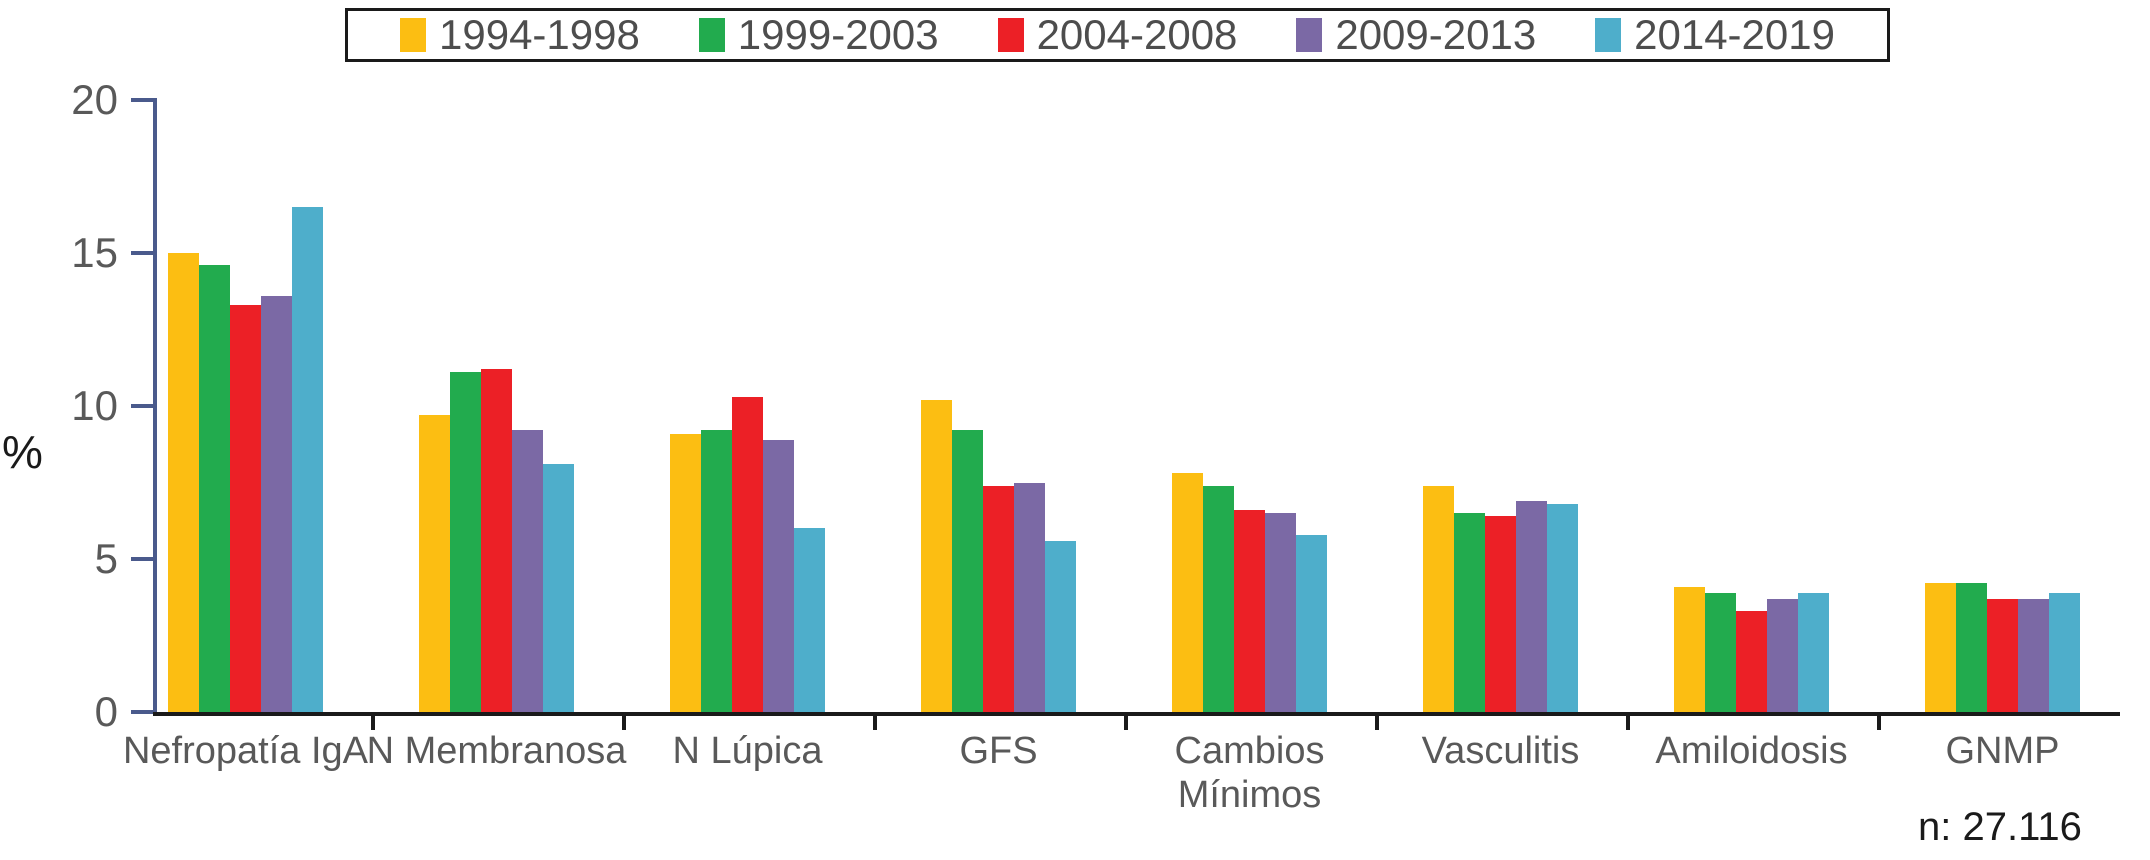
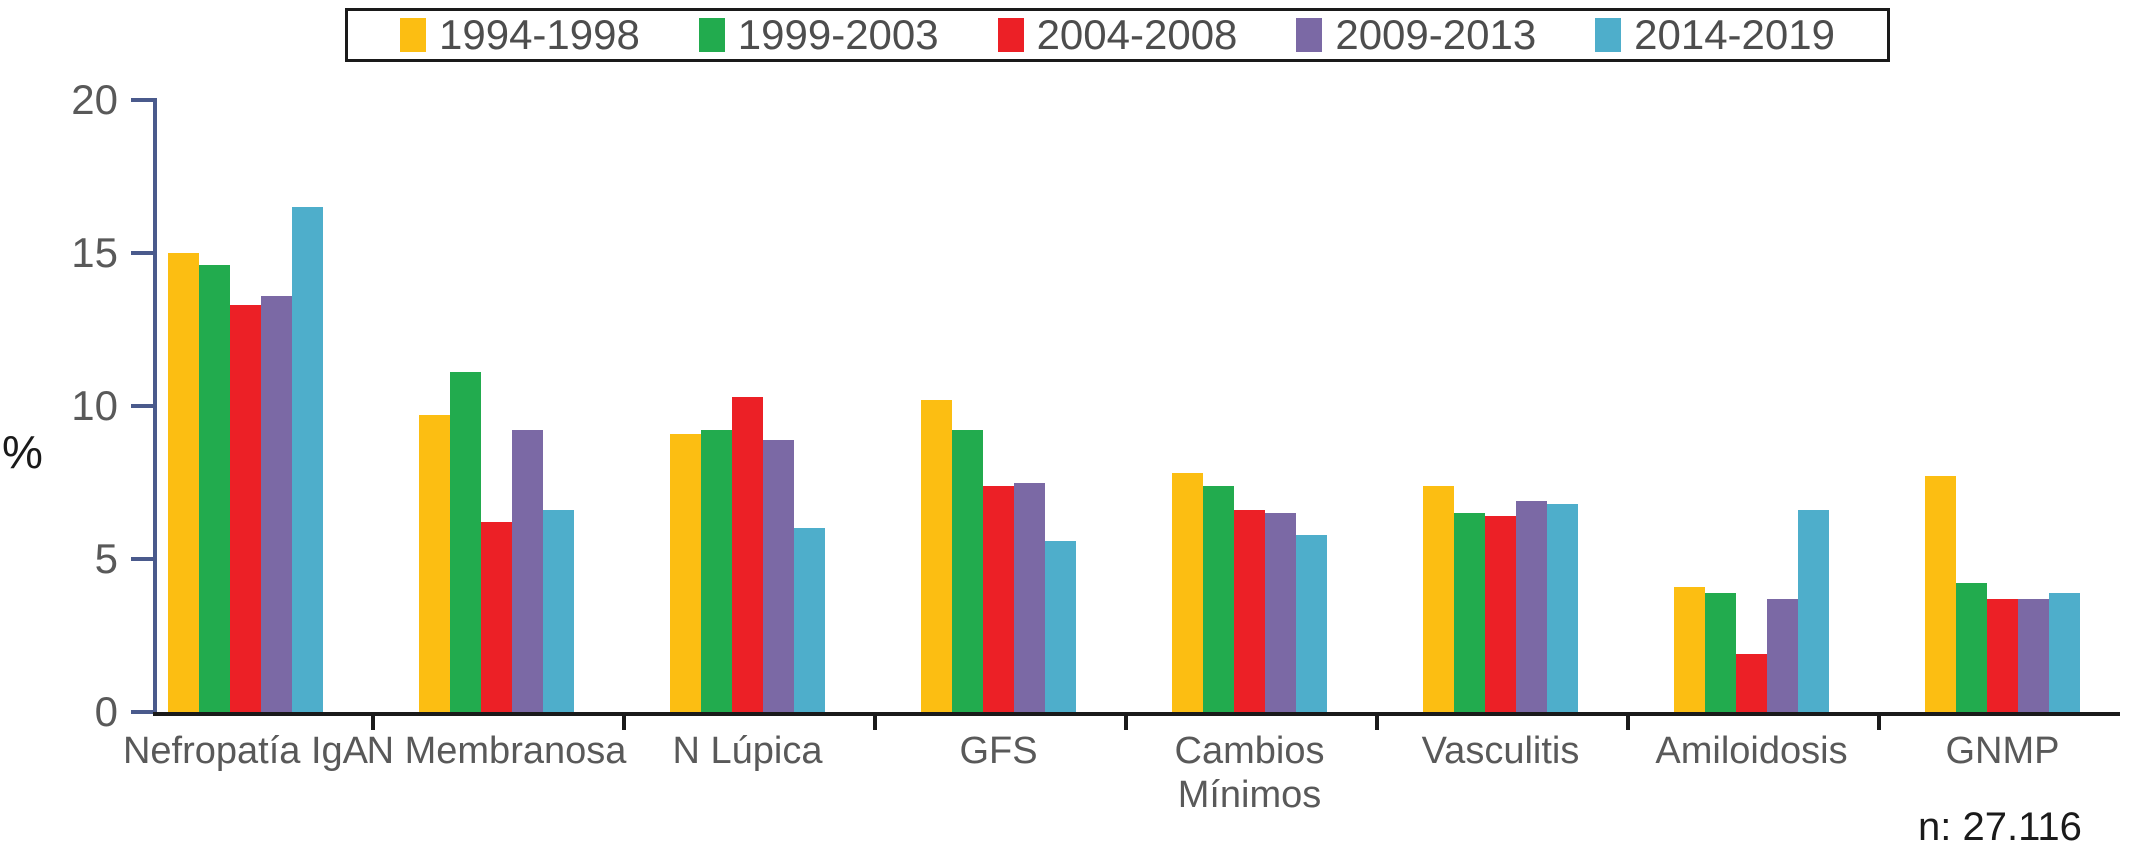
2004-2008/N Membranosa: 11.2 -> 6.2
2014-2019/N Membranosa: 8.1 -> 6.6
2004-2008/Amiloidosis: 3.3 -> 1.9
2014-2019/Amiloidosis: 3.9 -> 6.6
1994-1998/GNMP: 4.2 -> 7.7
